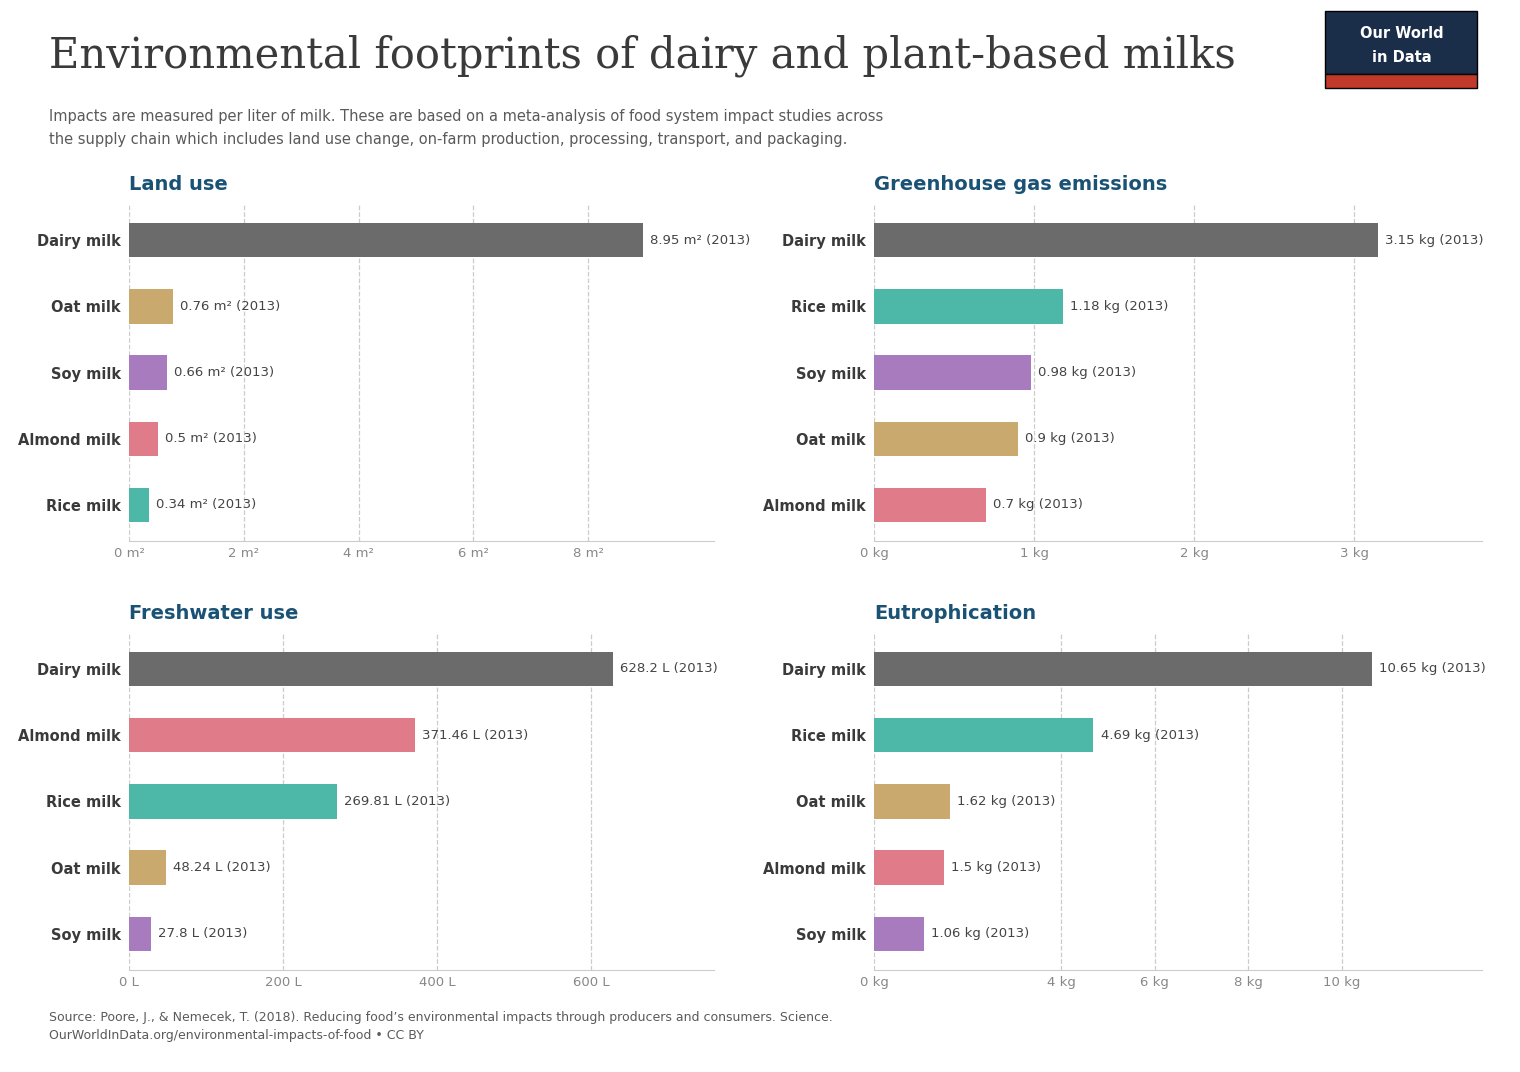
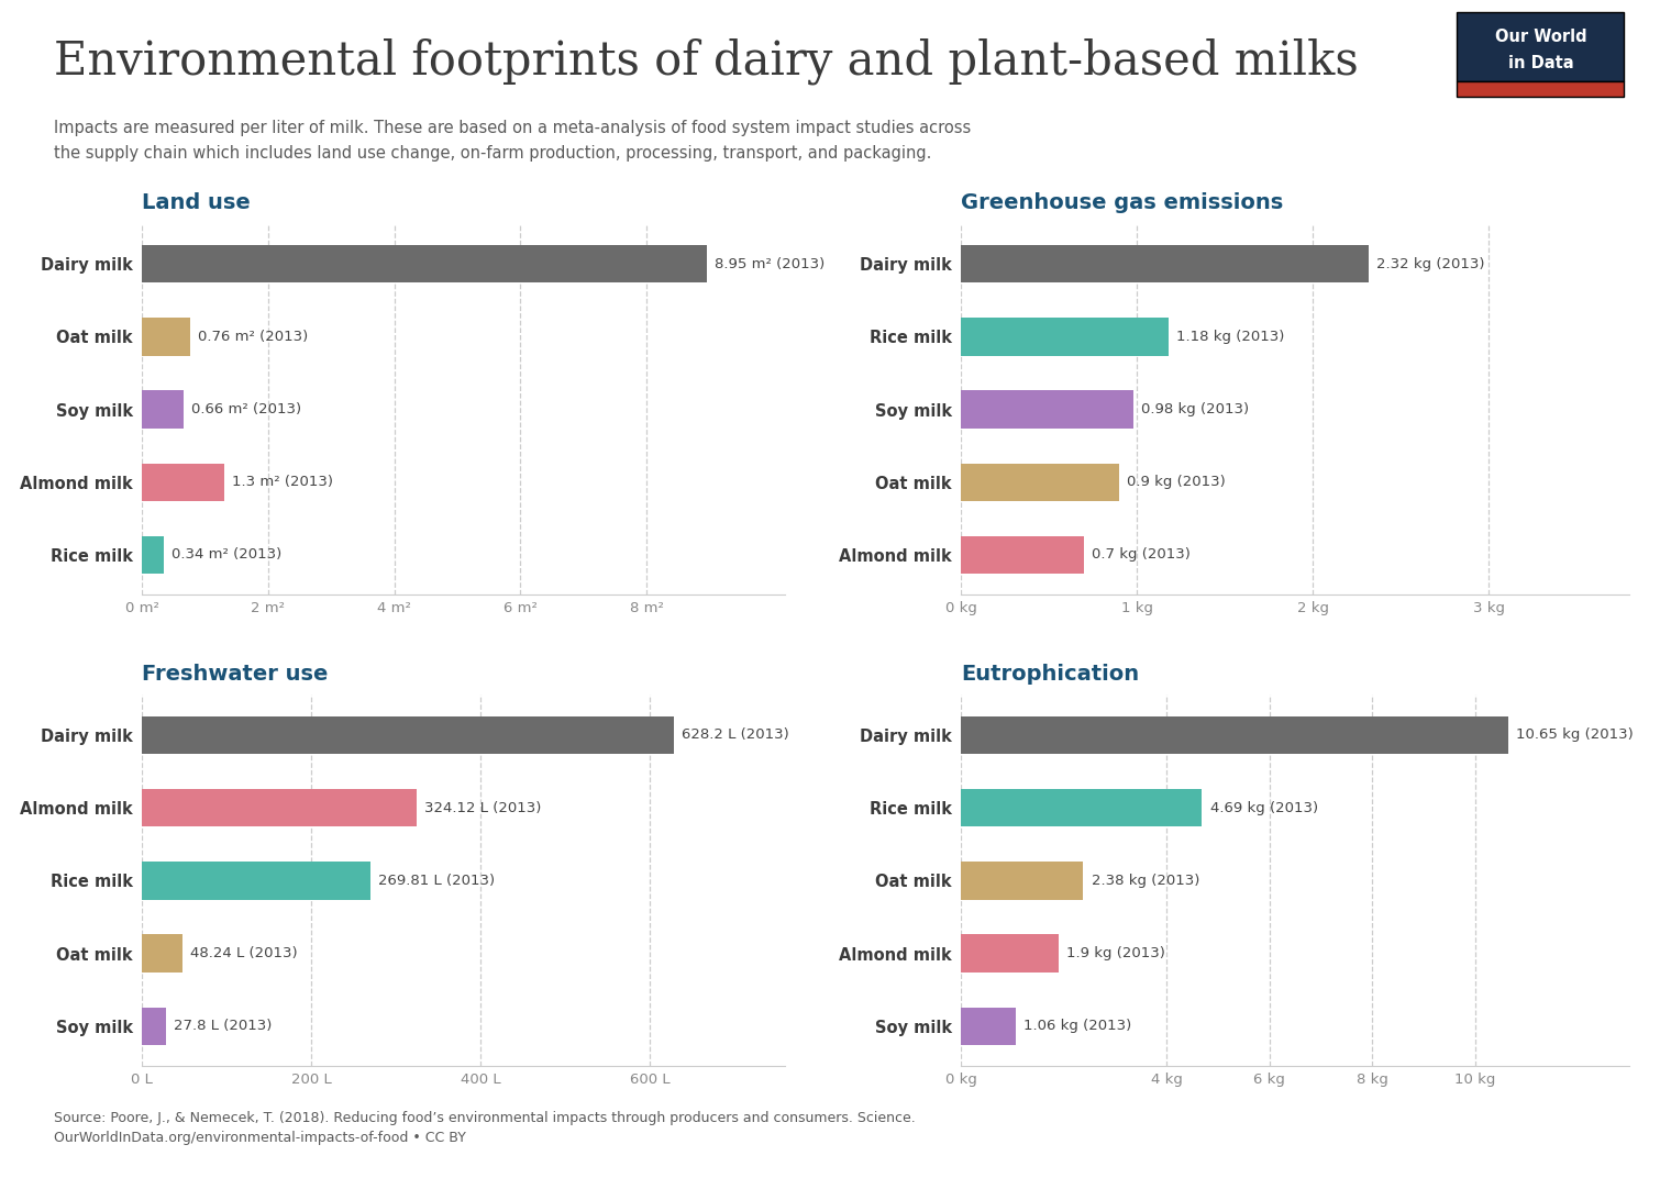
Land use/Almond milk: 0.5 -> 1.3
Greenhouse gas emissions/Dairy milk: 3.15 -> 2.32
Freshwater use/Almond milk: 371.46 -> 324.12
Eutrophication/Oat milk: 1.62 -> 2.38
Eutrophication/Almond milk: 1.5 -> 1.9
